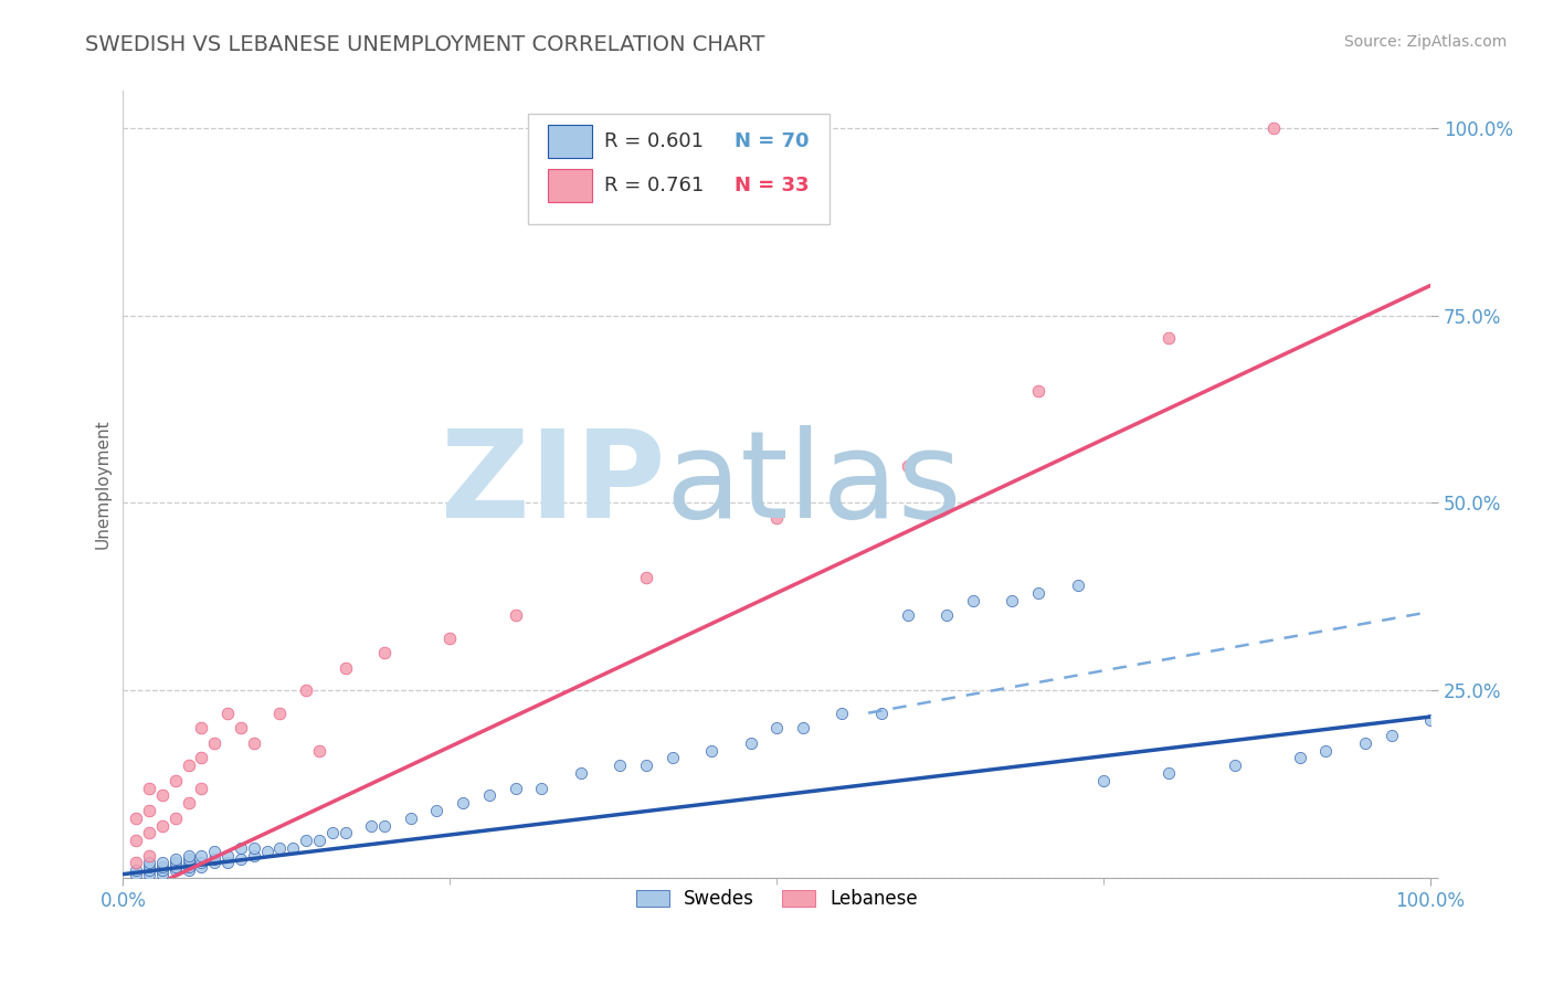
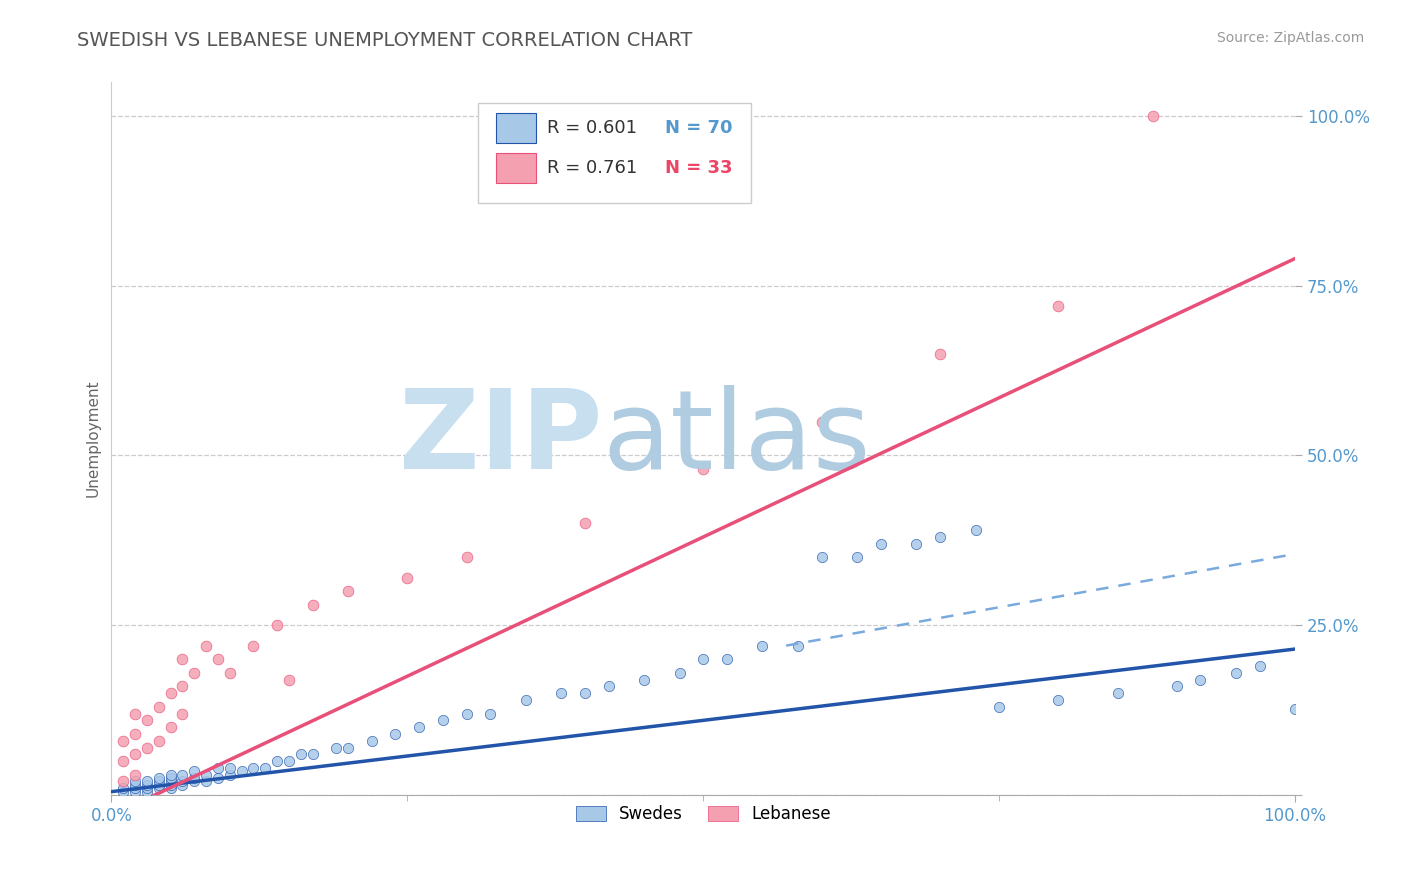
Swedes/100.0%: 21.0% -> 12.6%
